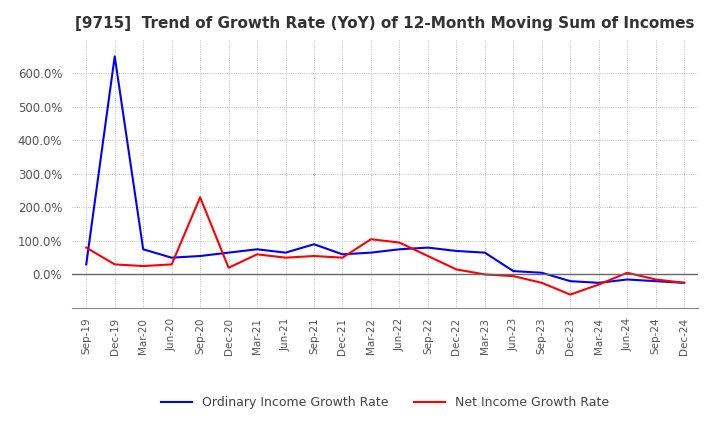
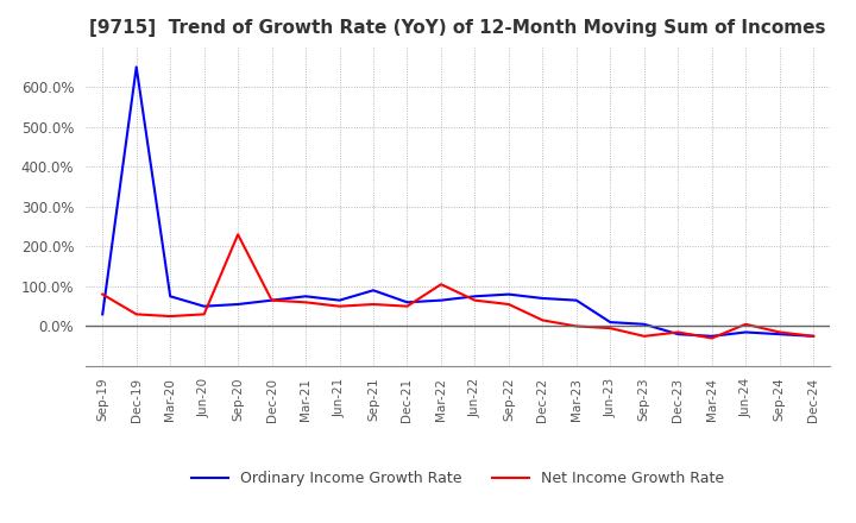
Net Income Growth Rate/Dec-20: 20% -> 65%
Net Income Growth Rate/Jun-22: 95% -> 65%
Net Income Growth Rate/Dec-23: -60% -> -15%
